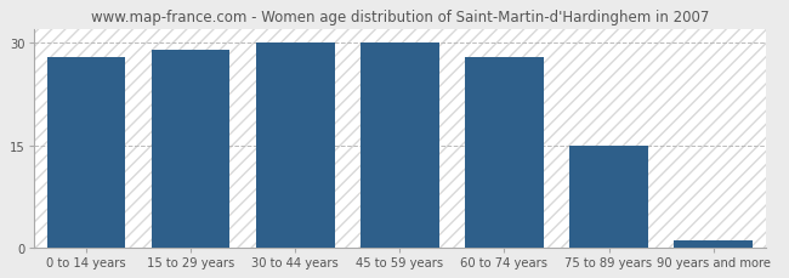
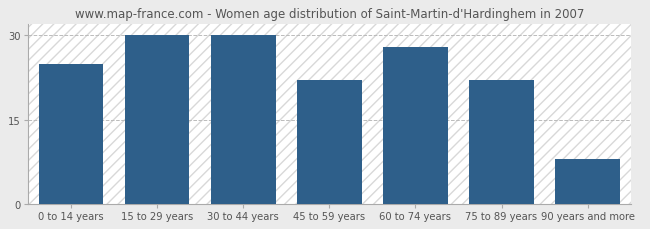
0 to 14 years: 28 -> 25
15 to 29 years: 29 -> 30
45 to 59 years: 30 -> 22
75 to 89 years: 15 -> 22
90 years and more: 1 -> 8
